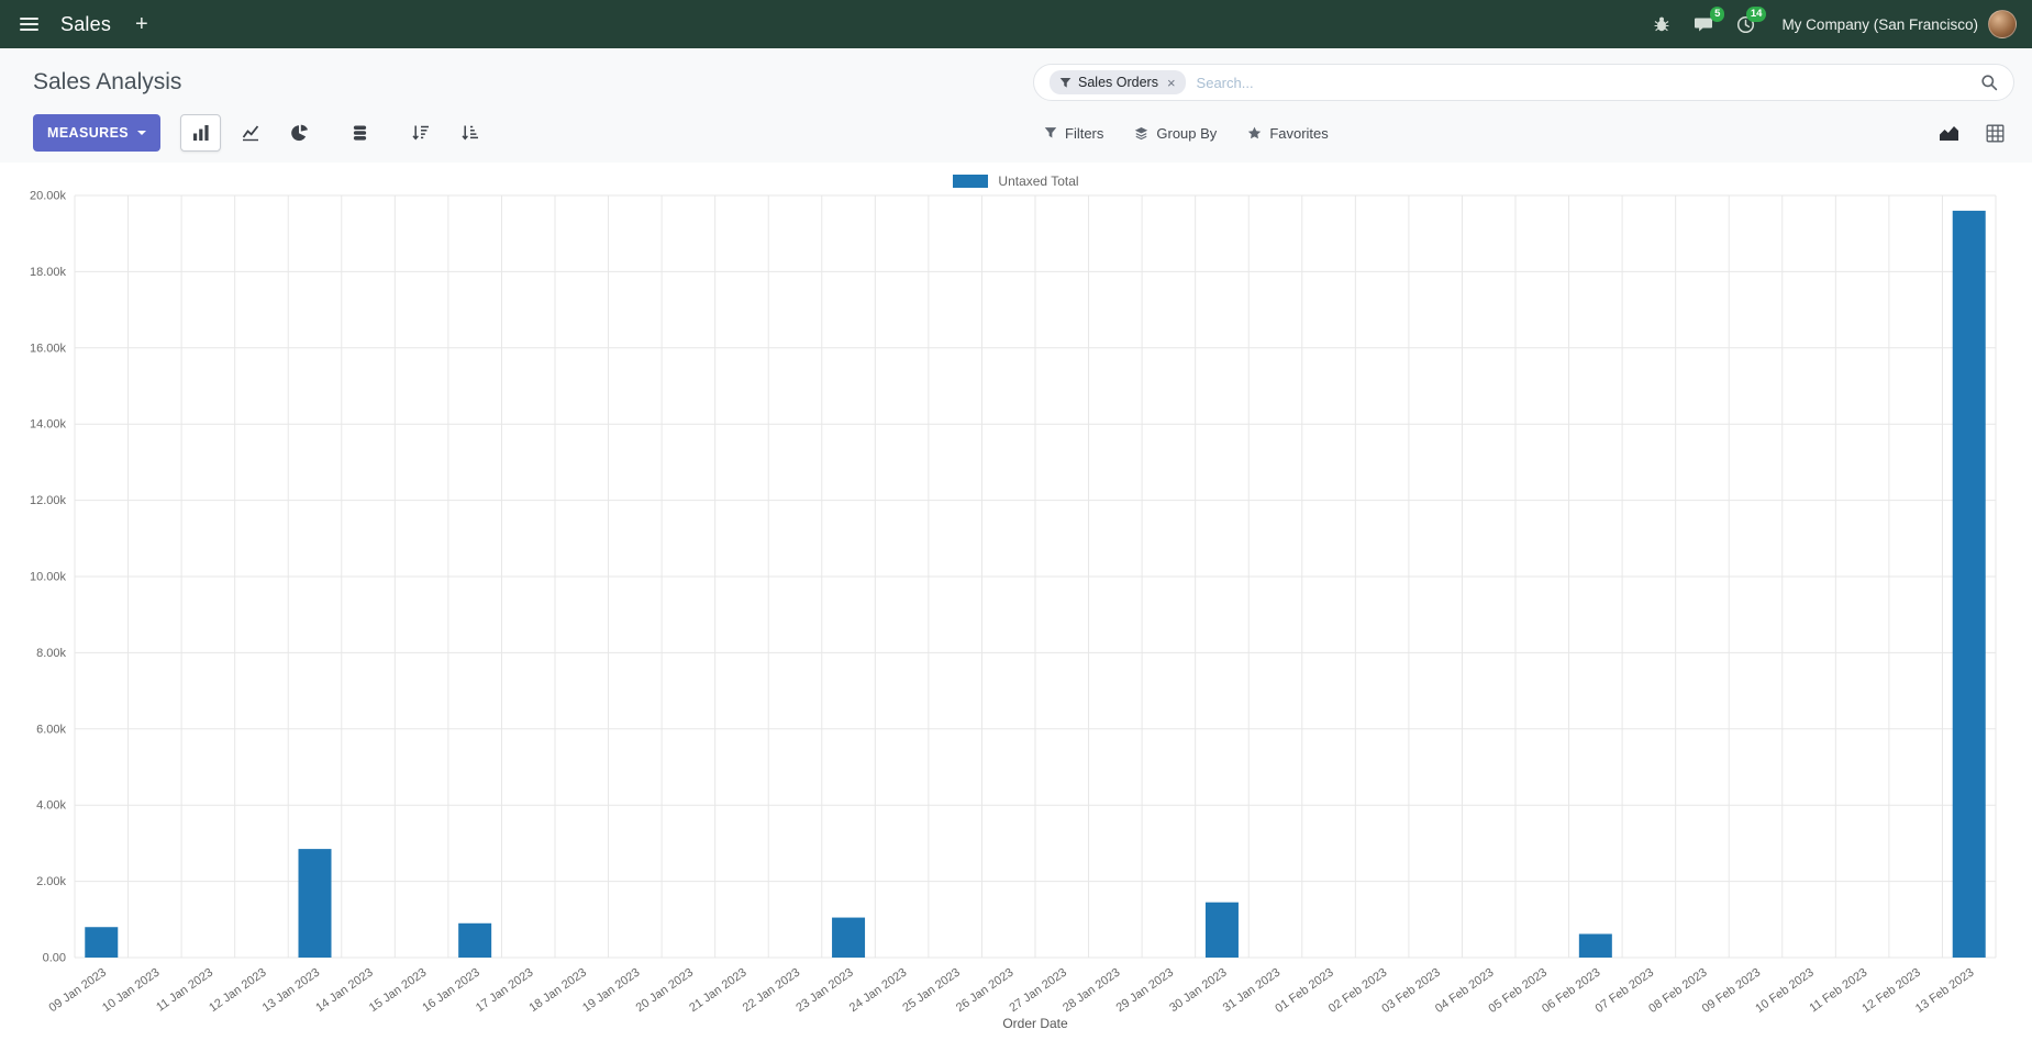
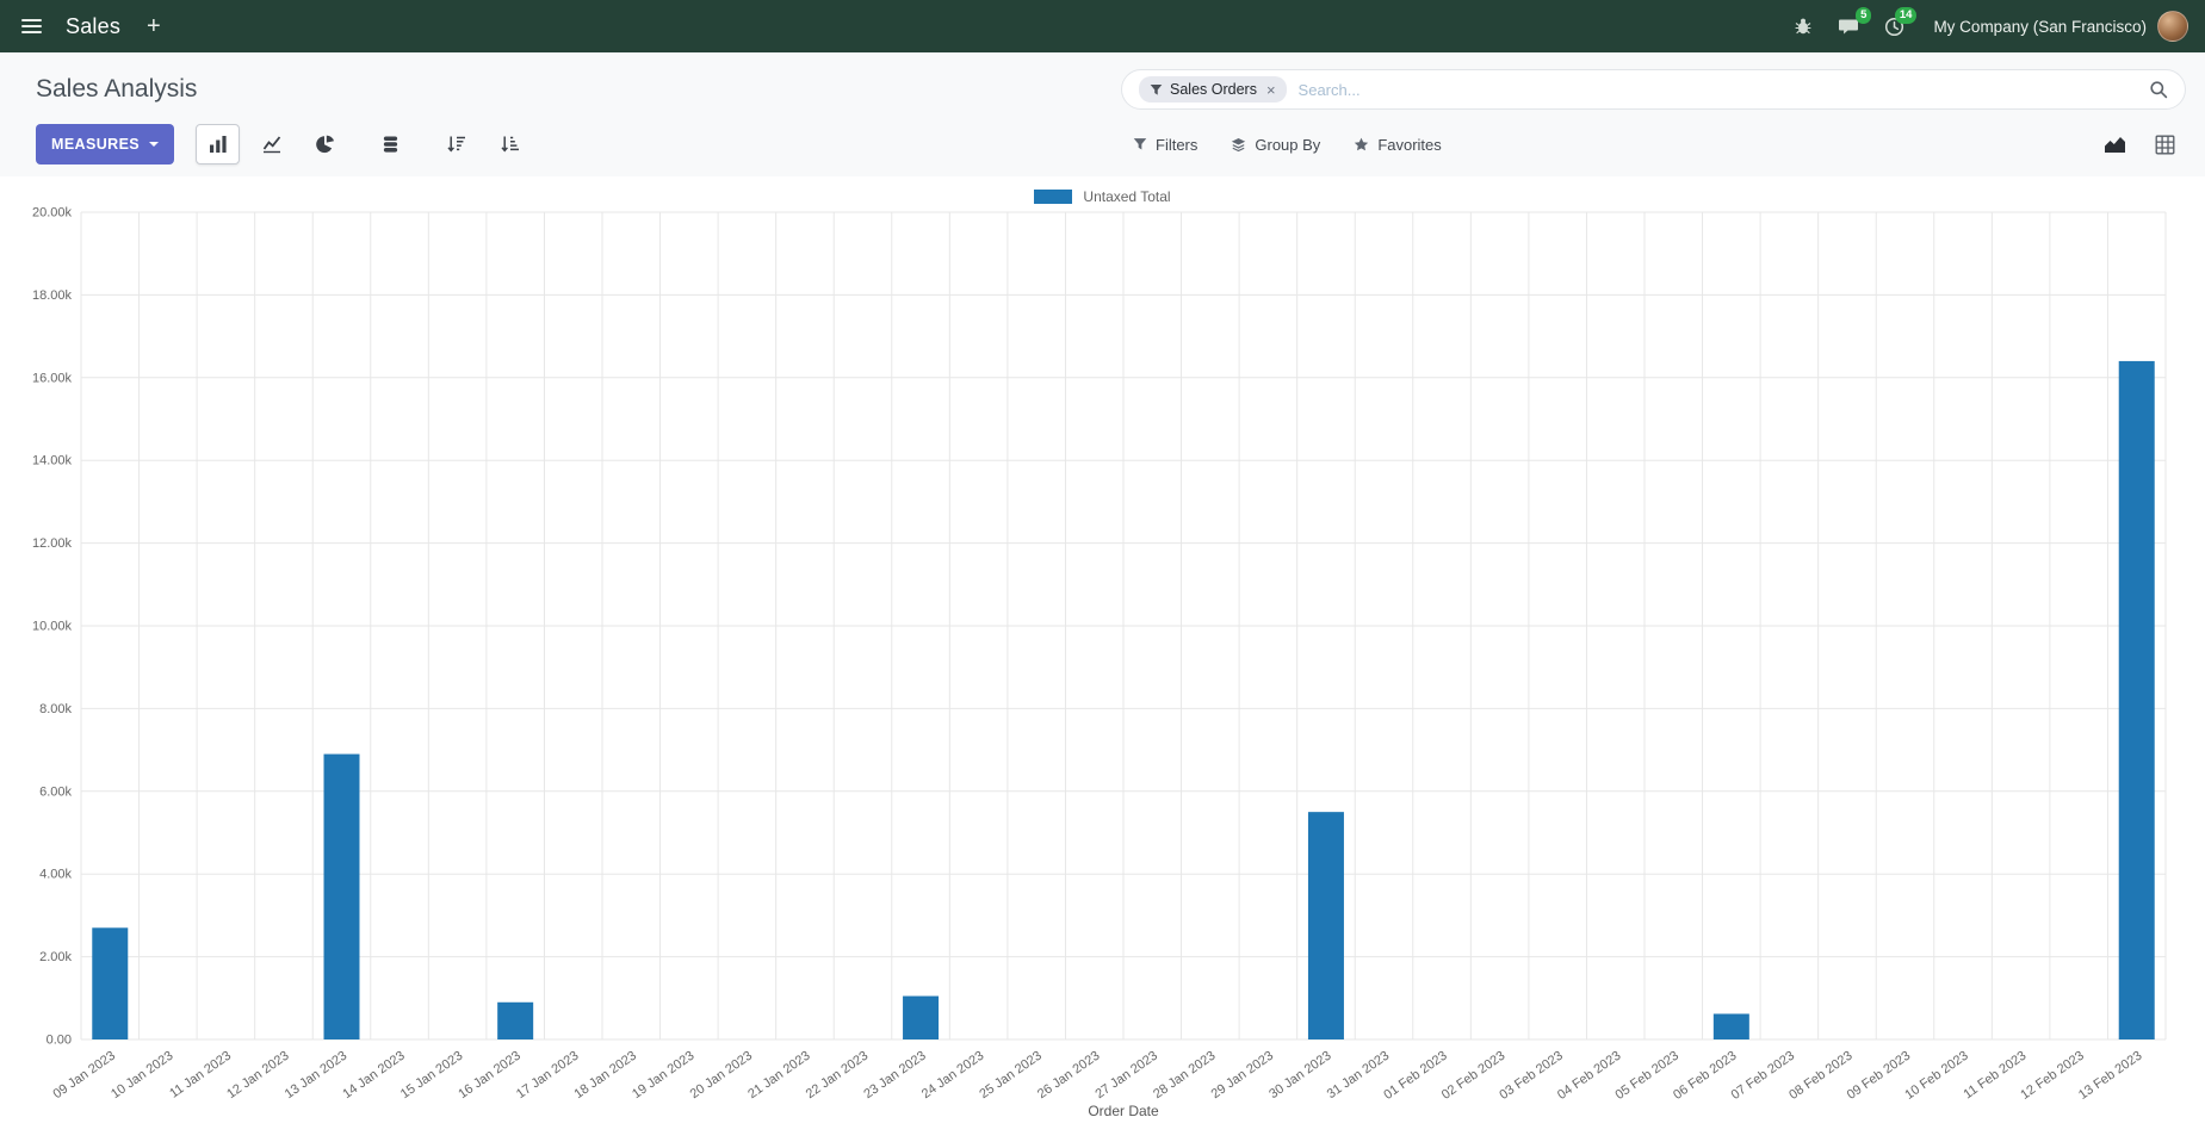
09 Jan 2023: 0.8k -> 2.7k
13 Jan 2023: 2.8k -> 6.9k
30 Jan 2023: 1.4k -> 5.5k
13 Feb 2023: 19.6k -> 16.4k
